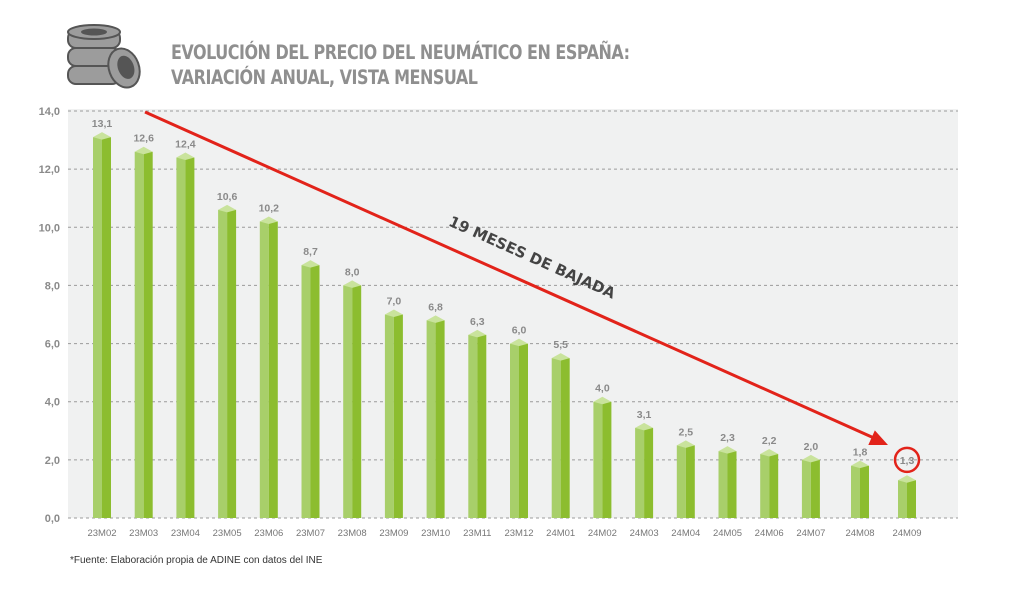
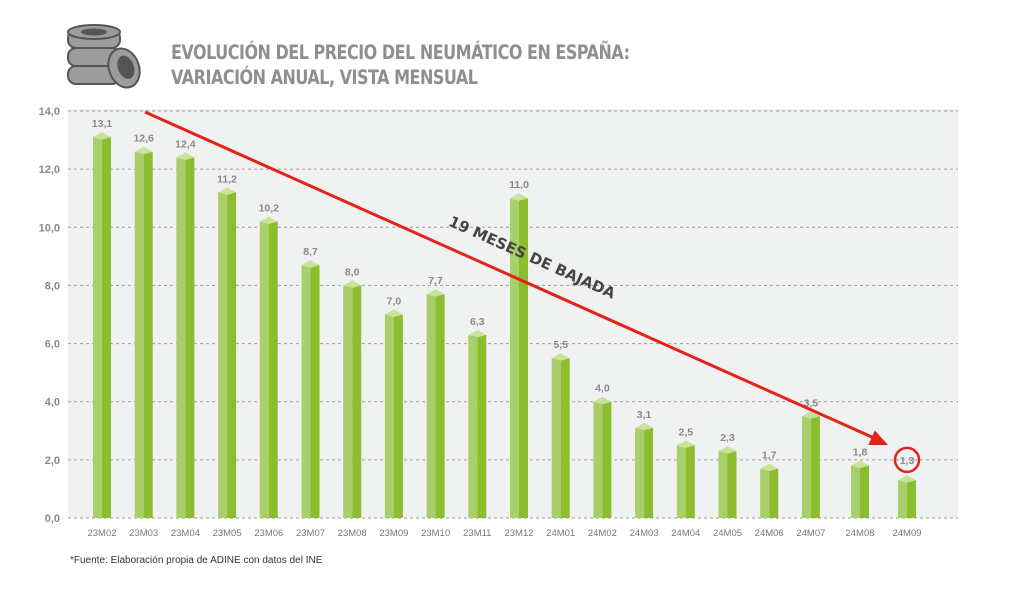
23M05: 10,6 -> 11,2
23M10: 6,8 -> 7,7
23M12: 6,0 -> 11,0
24M06: 2,2 -> 1,7
24M07: 2,0 -> 3,5
